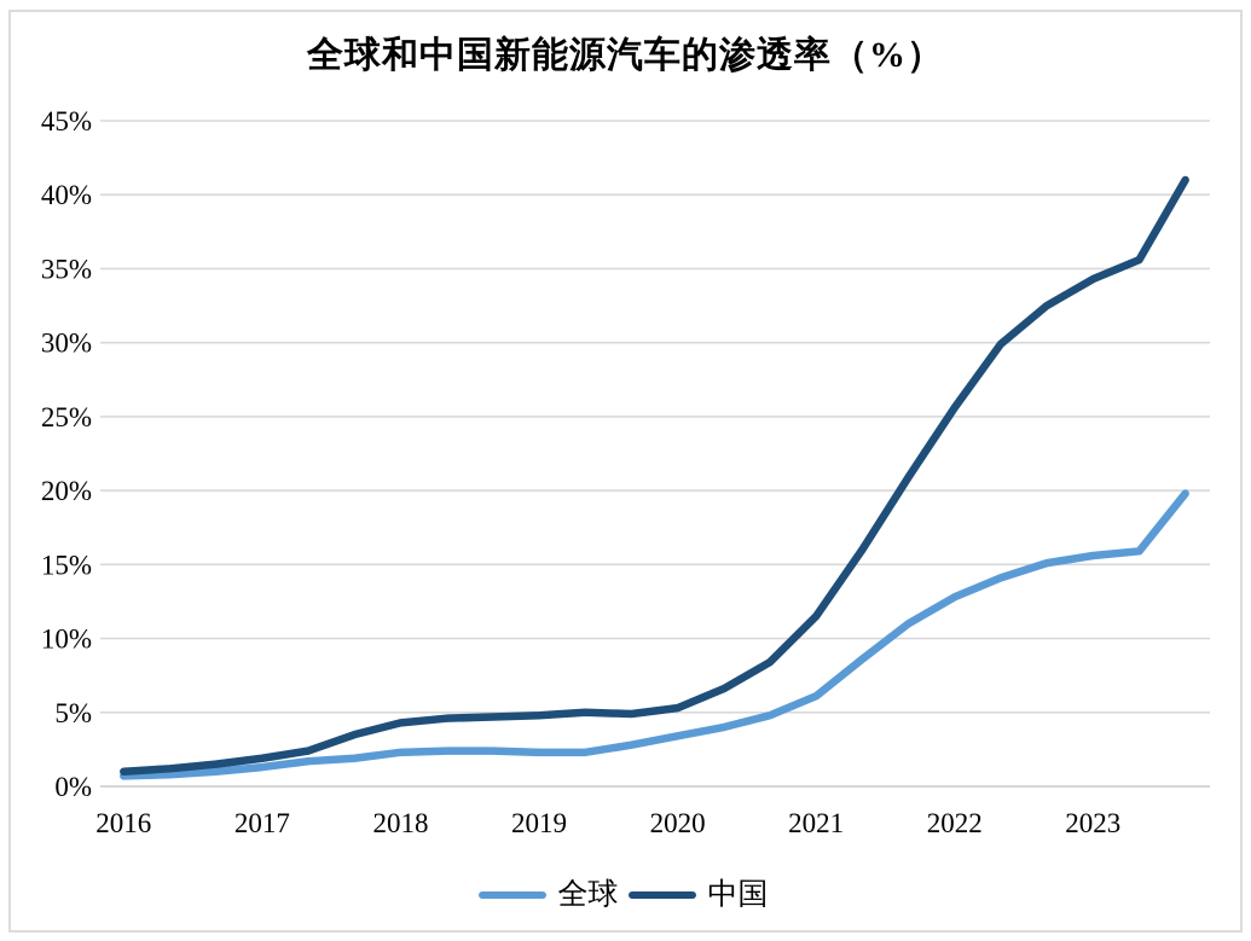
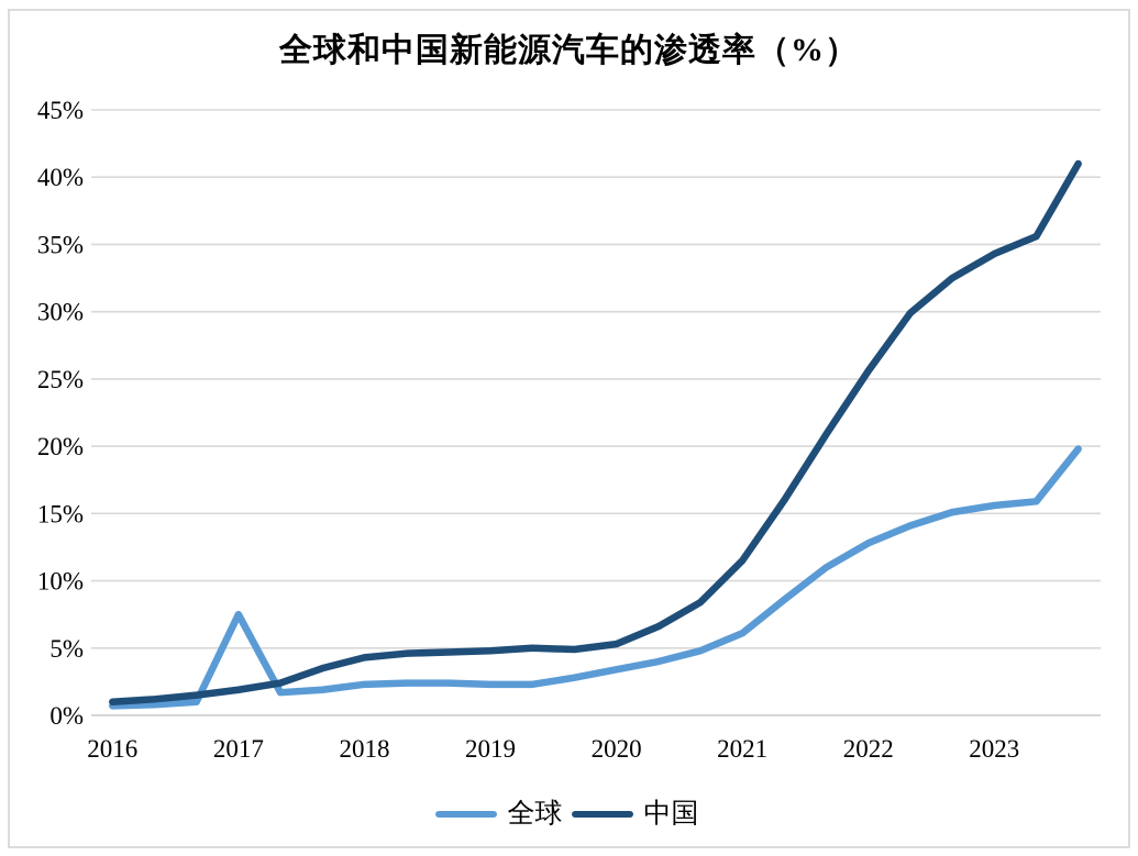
全球/2017: 1.3% -> 7.5%
